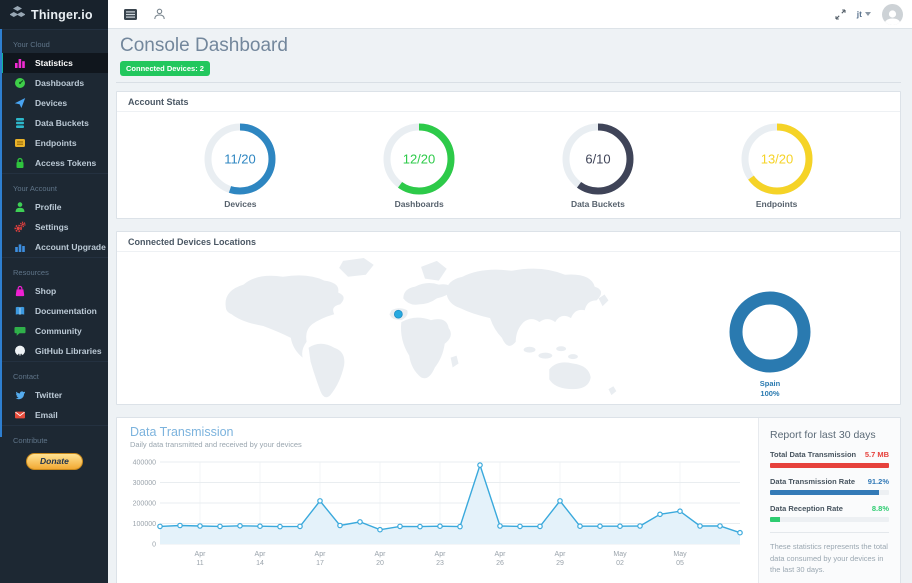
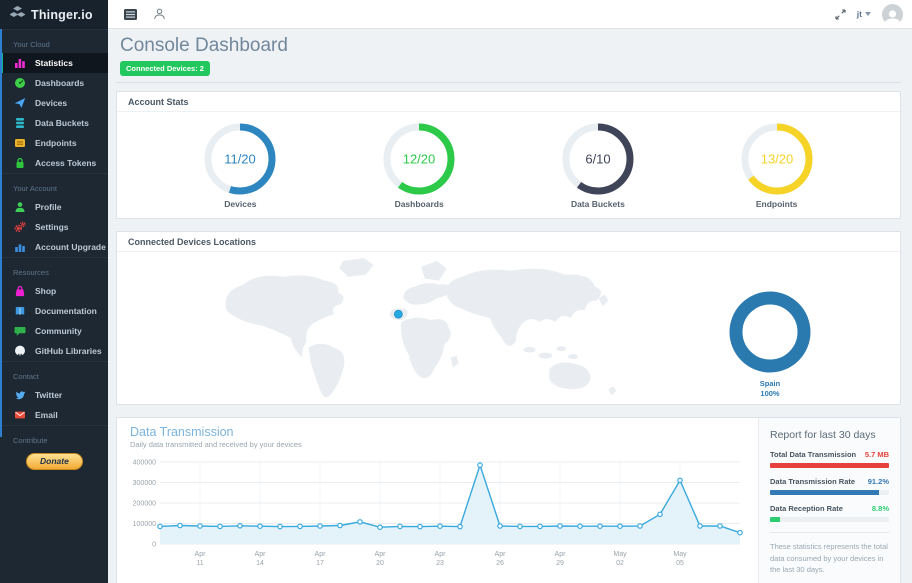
Apr 17: 210000 -> 90000
Apr 20: 70000 -> 80000
Apr 29: 210000 -> 90000
May 05: 160000 -> 310000
